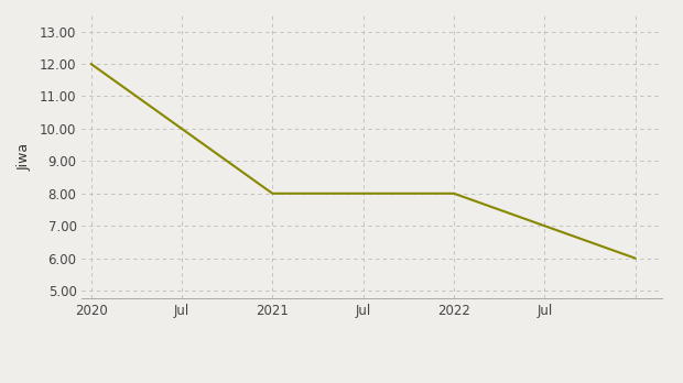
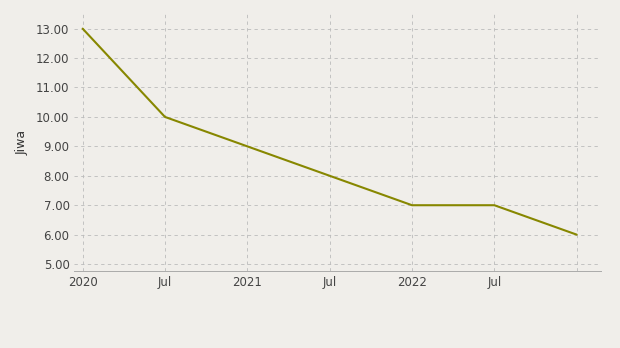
2020: 12 -> 13
2021: 8 -> 9
2022: 8 -> 7
